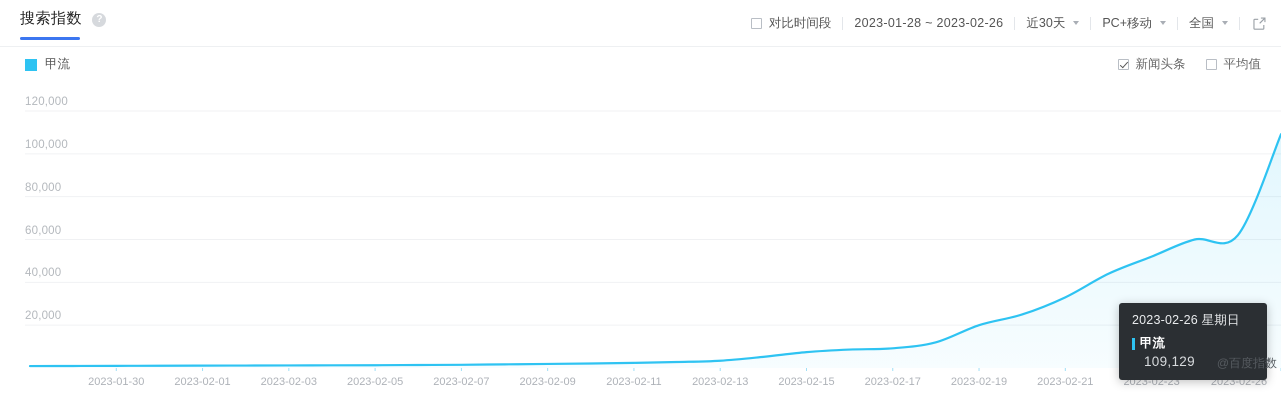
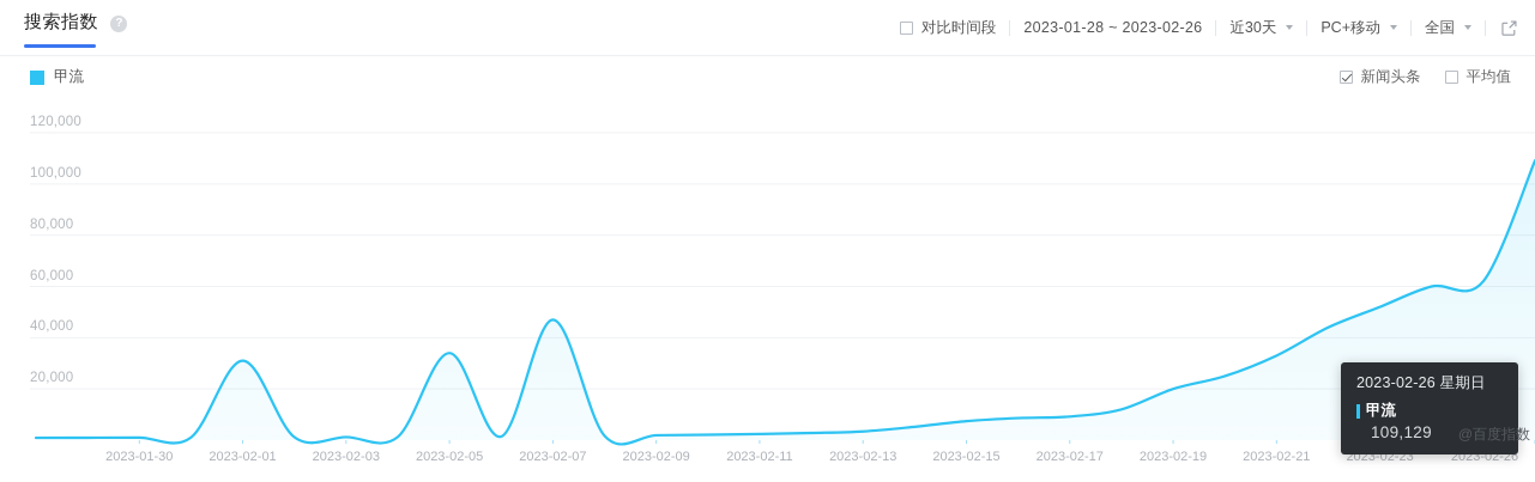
2023-02-01: 1000 -> 31000
2023-02-05: 1000 -> 34000
2023-02-07: 2000 -> 47000
